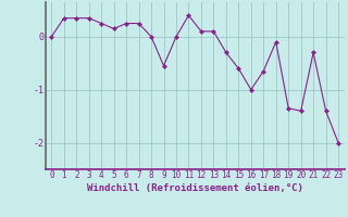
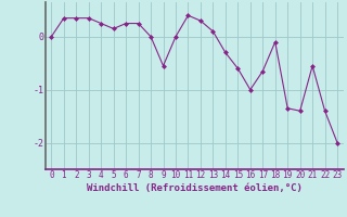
12: 0.10 -> 0.30
21: -0.30 -> -0.55
